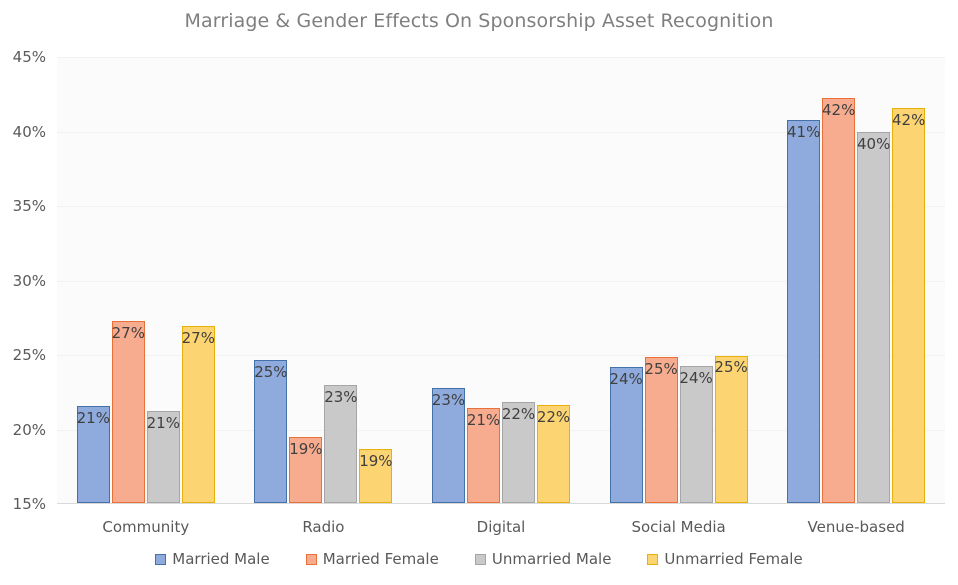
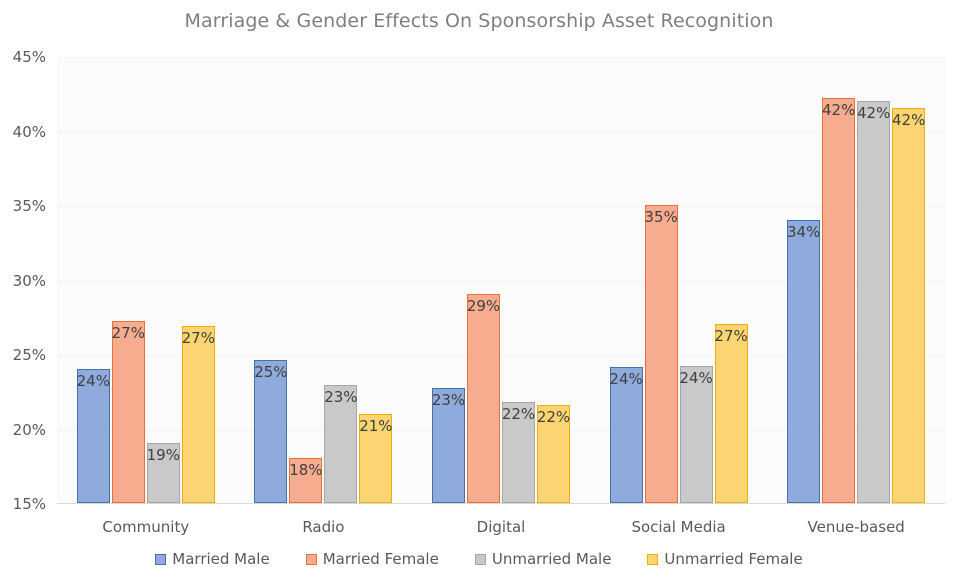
Married Male/Community: 21% -> 24%
Unmarried Male/Community: 21% -> 19%
Married Female/Radio: 19% -> 18%
Unmarried Female/Radio: 19% -> 21%
Married Female/Digital: 21% -> 29%
Married Female/Social Media: 25% -> 35%
Unmarried Female/Social Media: 25% -> 27%
Married Male/Venue-based: 41% -> 34%
Unmarried Male/Venue-based: 40% -> 42%
